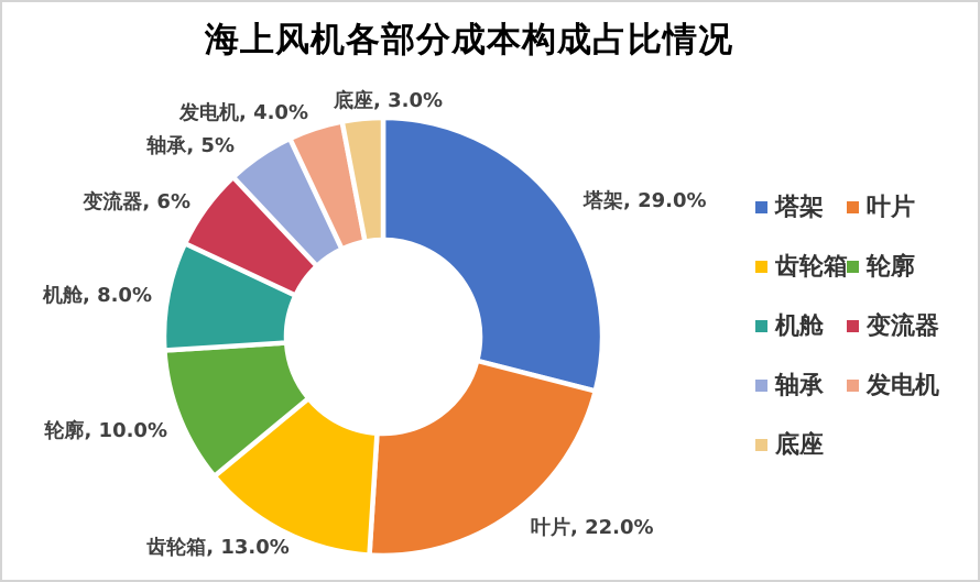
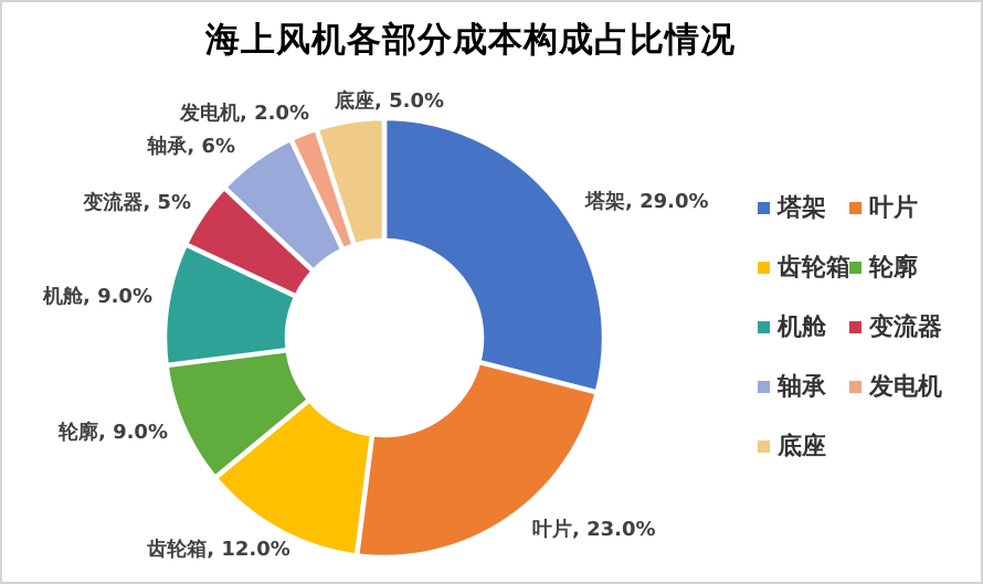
叶片: 22.0% -> 23.0%
齿轮箱: 13.0% -> 12.0%
轮廓: 10.0% -> 9.0%
机舱: 8.0% -> 9.0%
变流器: 6% -> 5%
轴承: 5% -> 6%
发电机: 4.0% -> 2.0%
底座: 3.0% -> 5.0%
